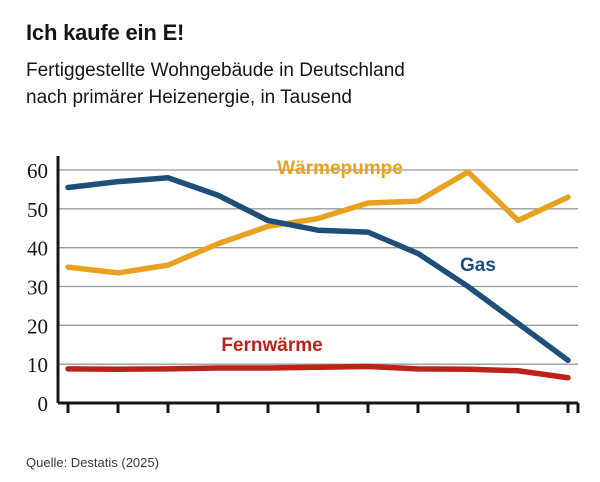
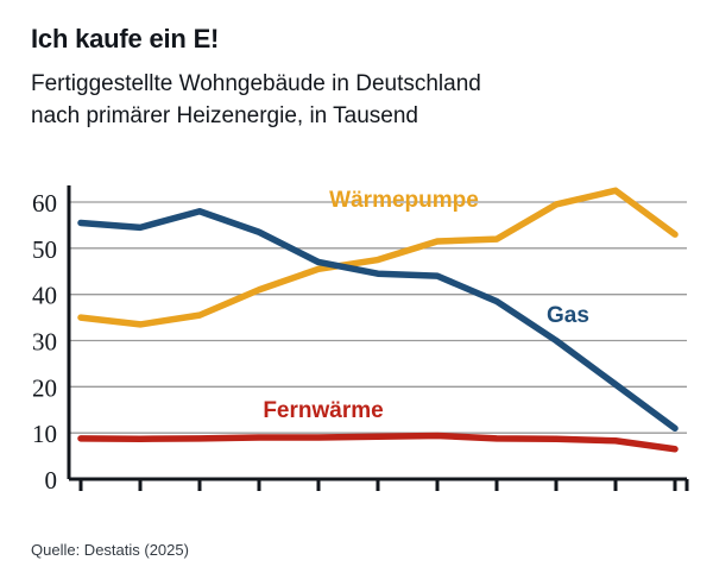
Gas/15: 57 -> 54
Wärmepumpe/23: 47 -> 62
